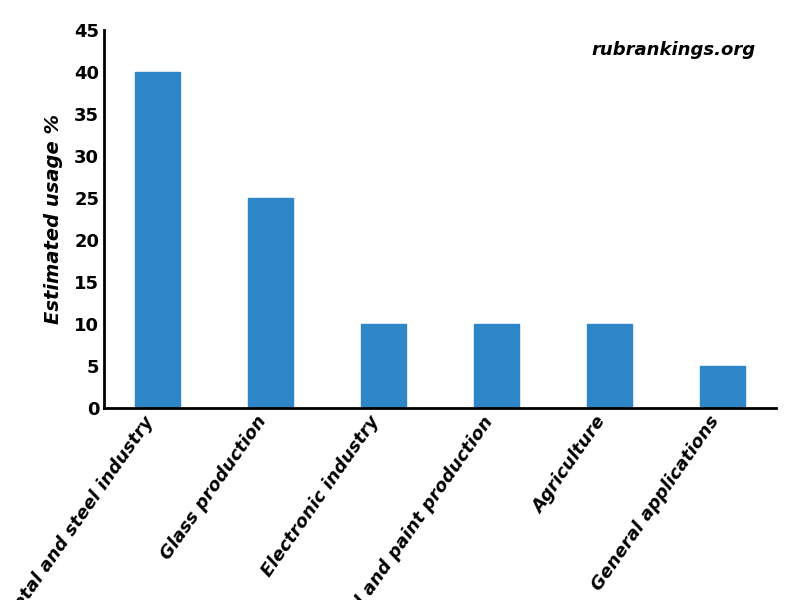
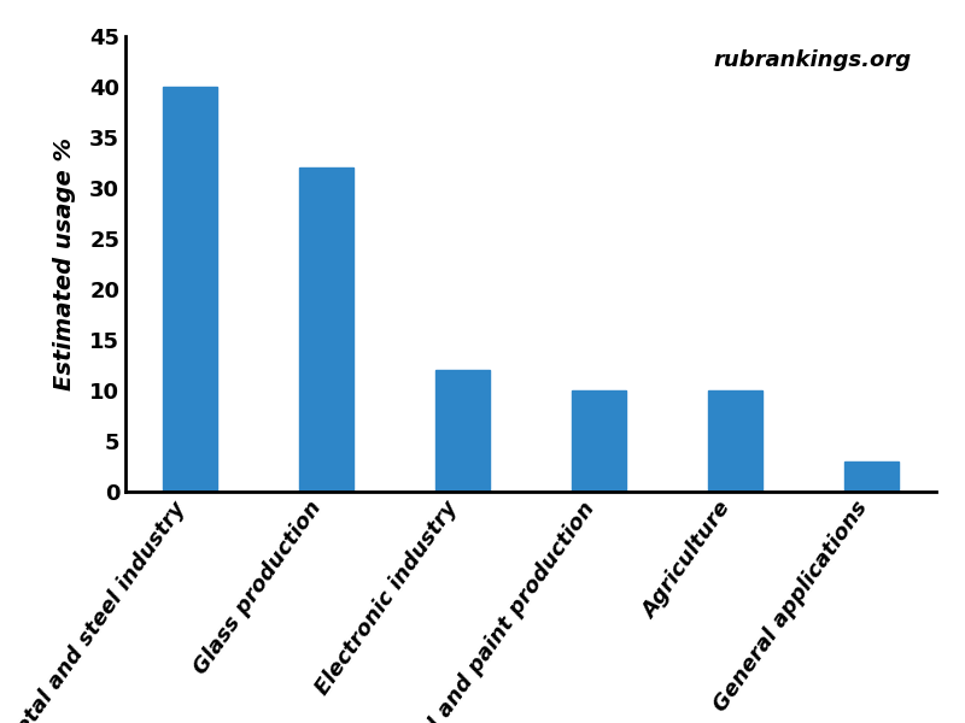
Glass production: 25 -> 32
Electronic industry: 10 -> 12
General applications: 5 -> 3
